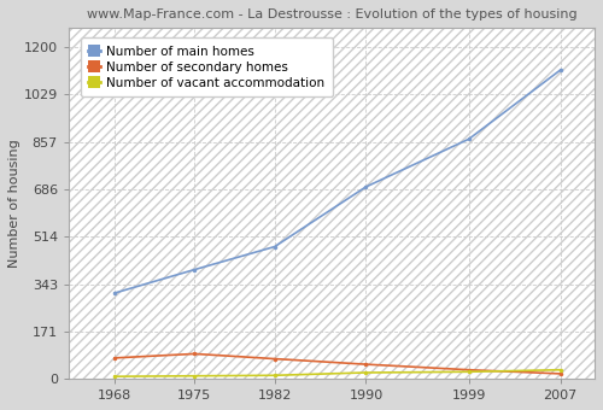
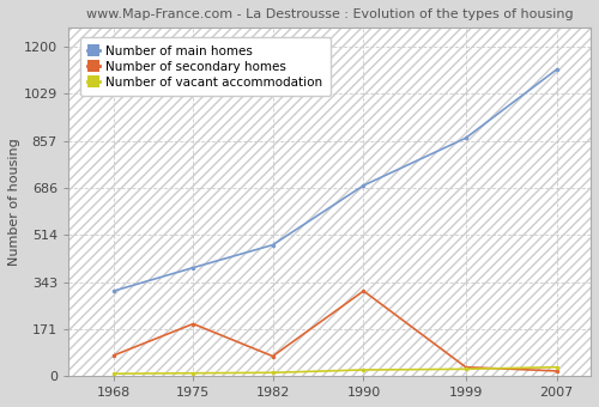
Number of secondary homes/1975: 90 -> 190
Number of secondary homes/1990: 52 -> 310
